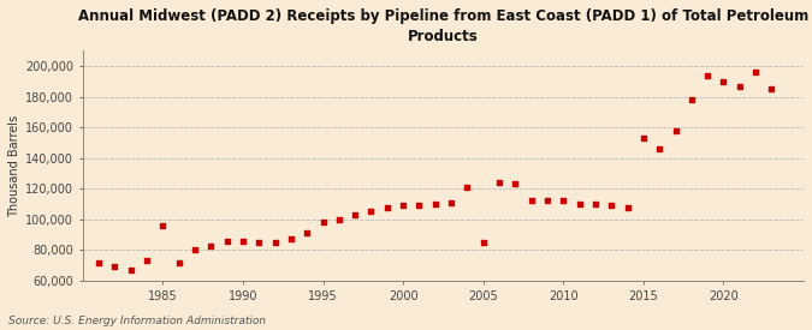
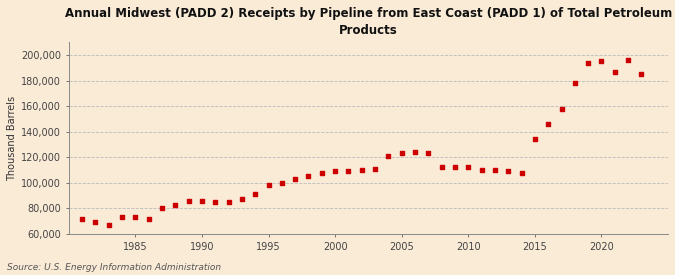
1985: 96,000 -> 73,000
2005: 85,000 -> 123,000
2015: 153,000 -> 134,000
2020: 190,000 -> 195,000
